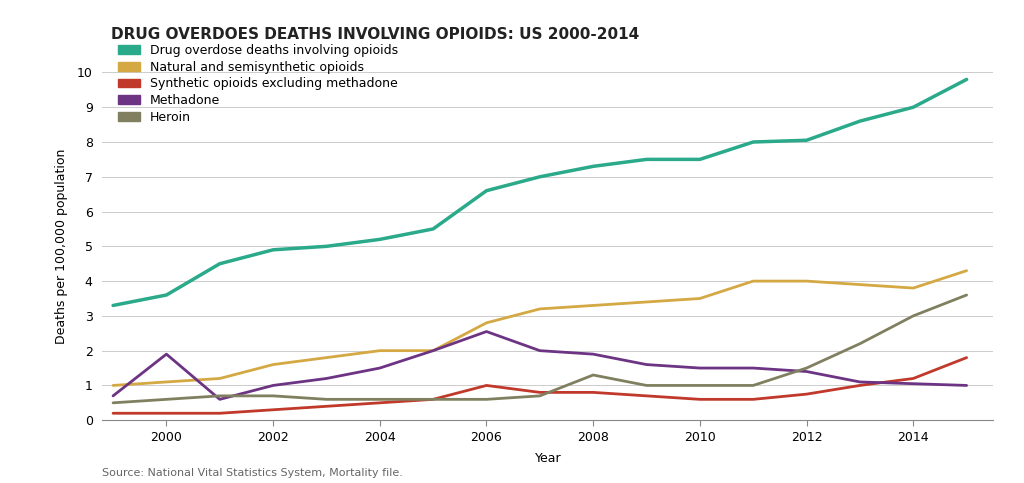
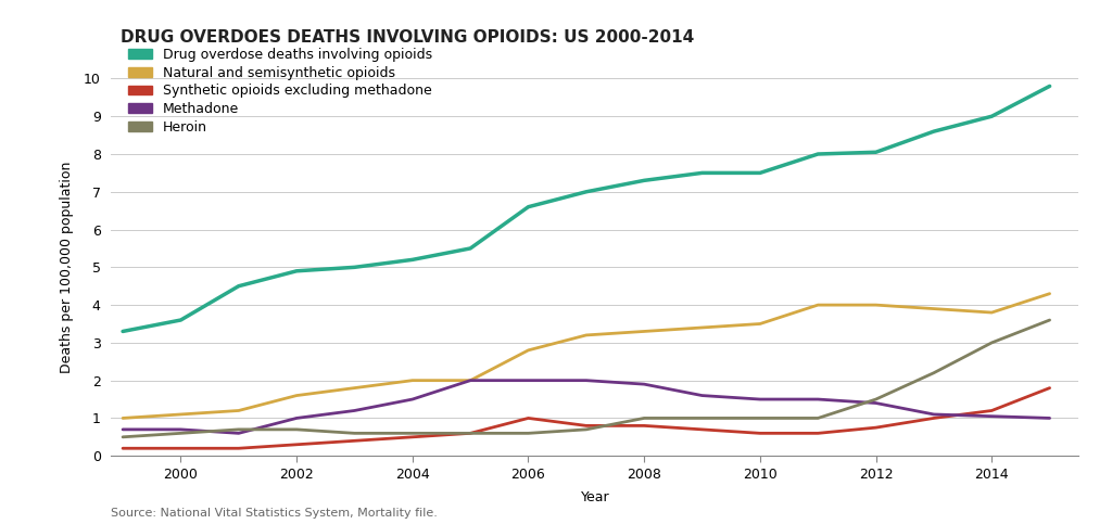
Methadone/2000: 1.90 -> 0.70
Methadone/2006: 2.55 -> 2.00
Heroin/2008: 1.3 -> 1.0
